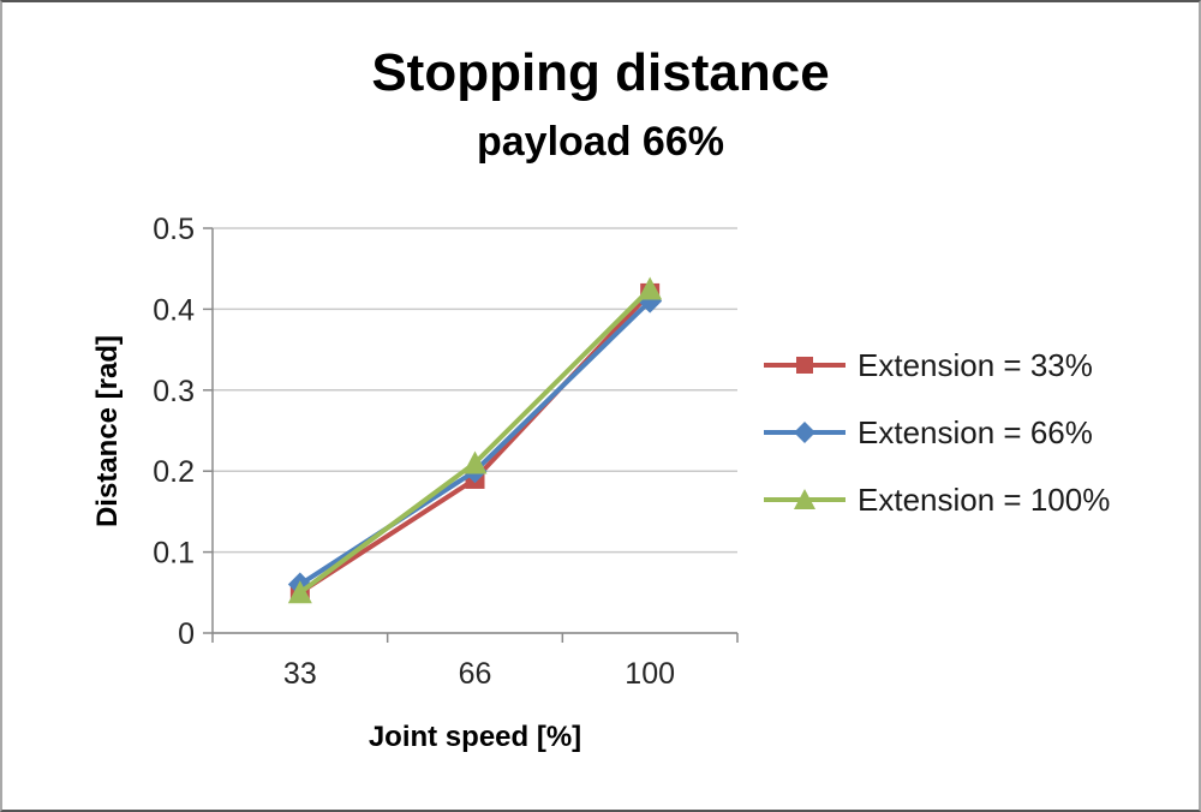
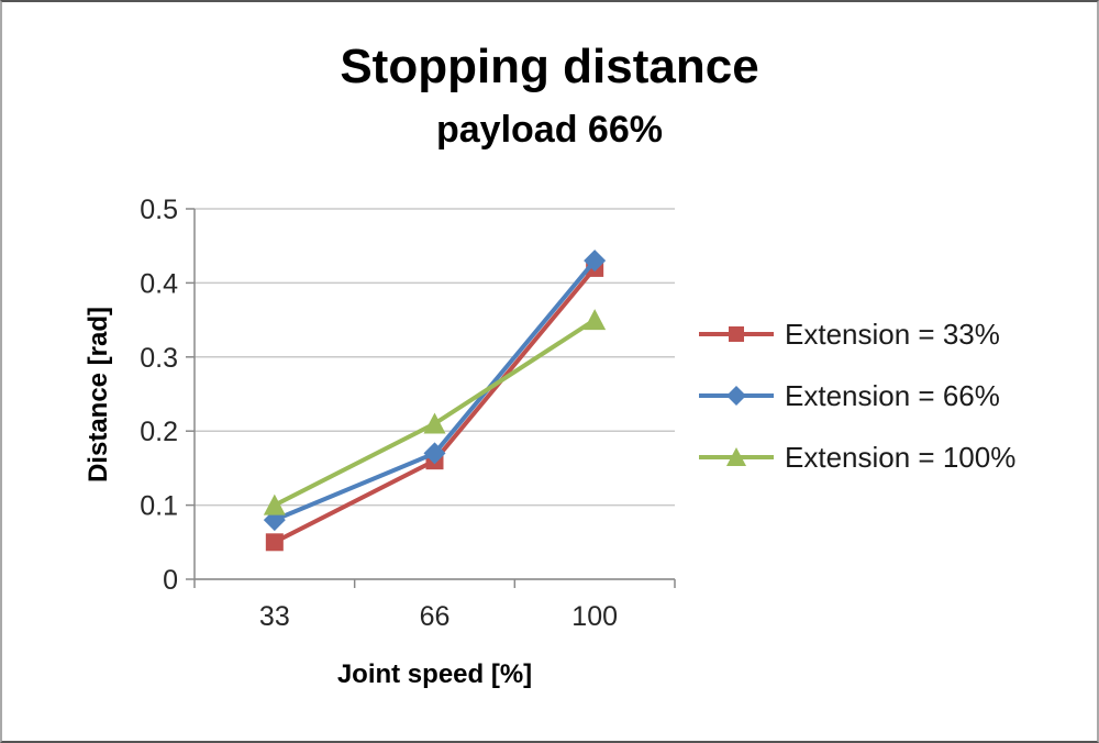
Extension = 66%/33: 0.06 -> 0.08
Extension = 100%/33: 0.05 -> 0.10
Extension = 33%/66: 0.19 -> 0.16
Extension = 66%/66: 0.20 -> 0.17
Extension = 66%/100: 0.41 -> 0.43
Extension = 100%/100: 0.42 -> 0.35
